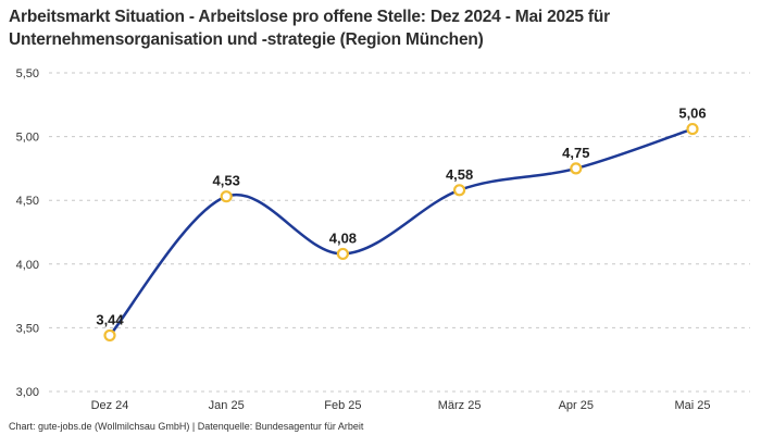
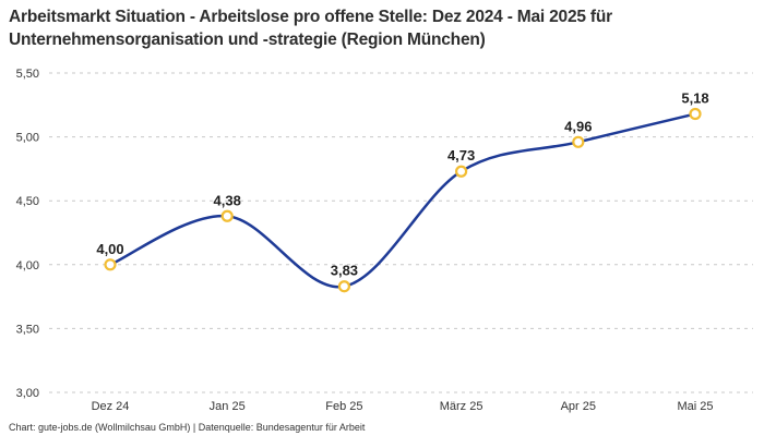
Dez 24: 3,44 -> 4,00
Jan 25: 4,53 -> 4,38
Feb 25: 4,08 -> 3,83
März 25: 4,58 -> 4,73
Apr 25: 4,75 -> 4,96
Mai 25: 5,06 -> 5,18
